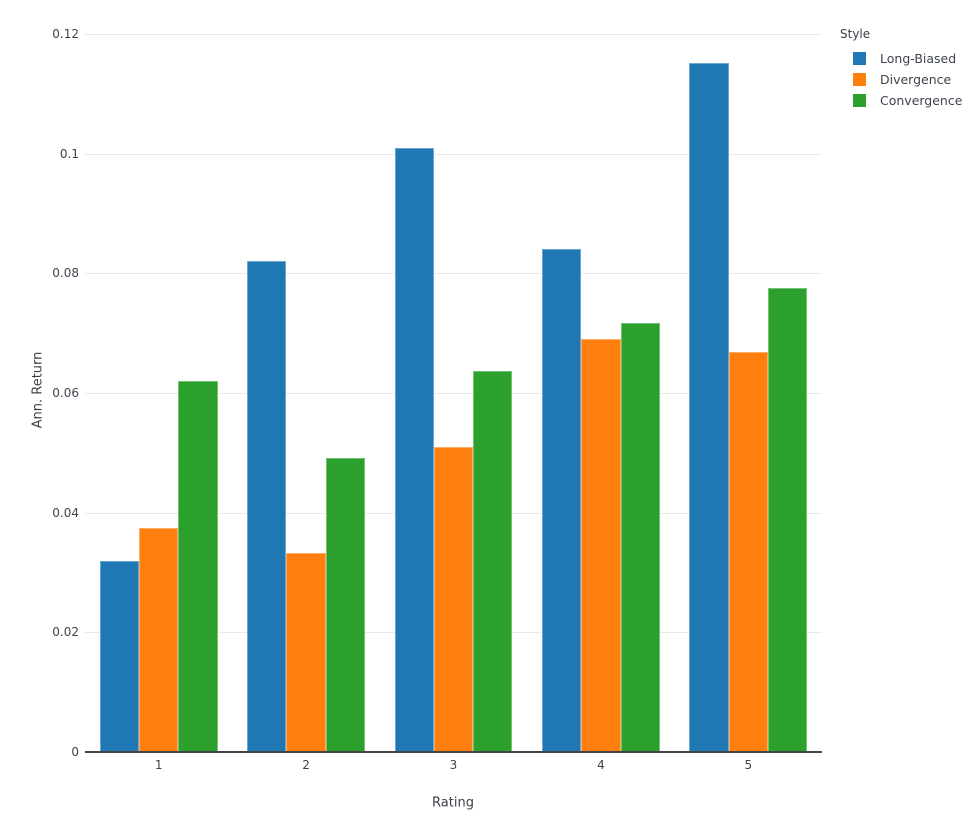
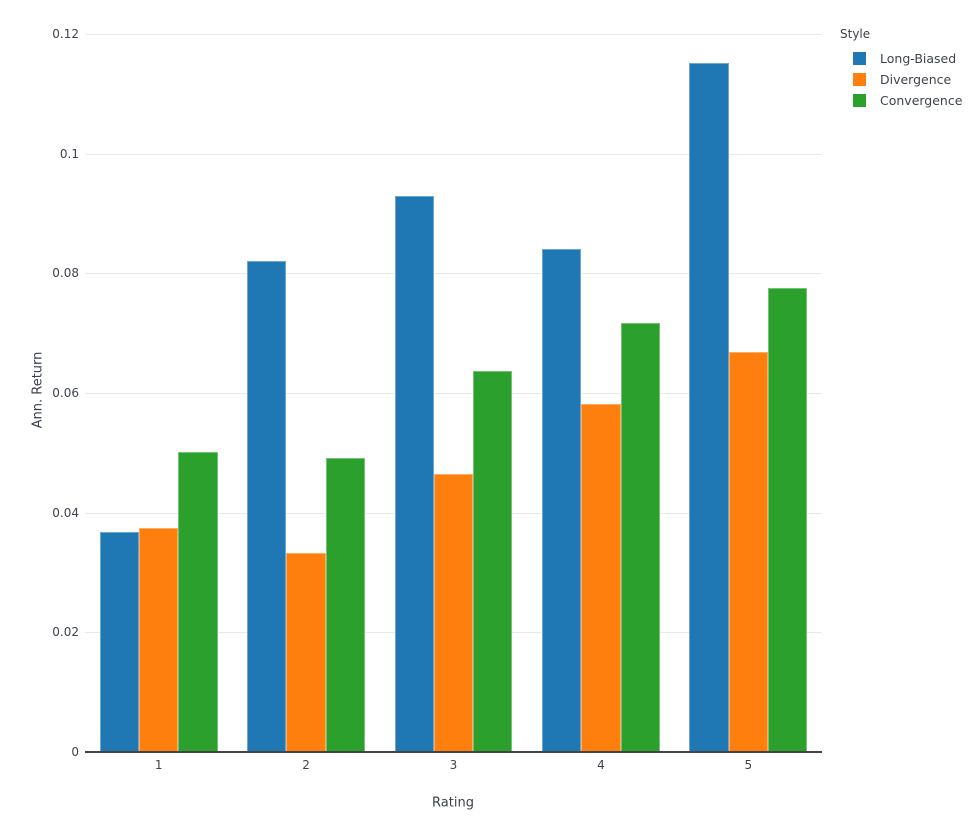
Long-Biased/1: 0.032 -> 0.037
Convergence/1: 0.062 -> 0.050
Long-Biased/3: 0.101 -> 0.093
Divergence/3: 0.051 -> 0.046
Divergence/4: 0.069 -> 0.058
